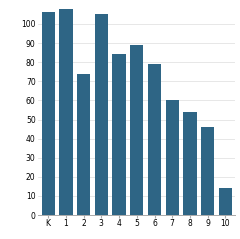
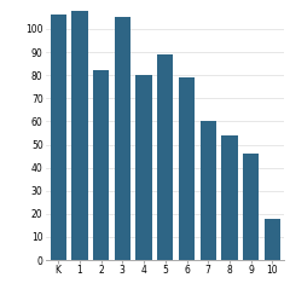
2: 74 -> 82
4: 84 -> 80
10: 14 -> 18
